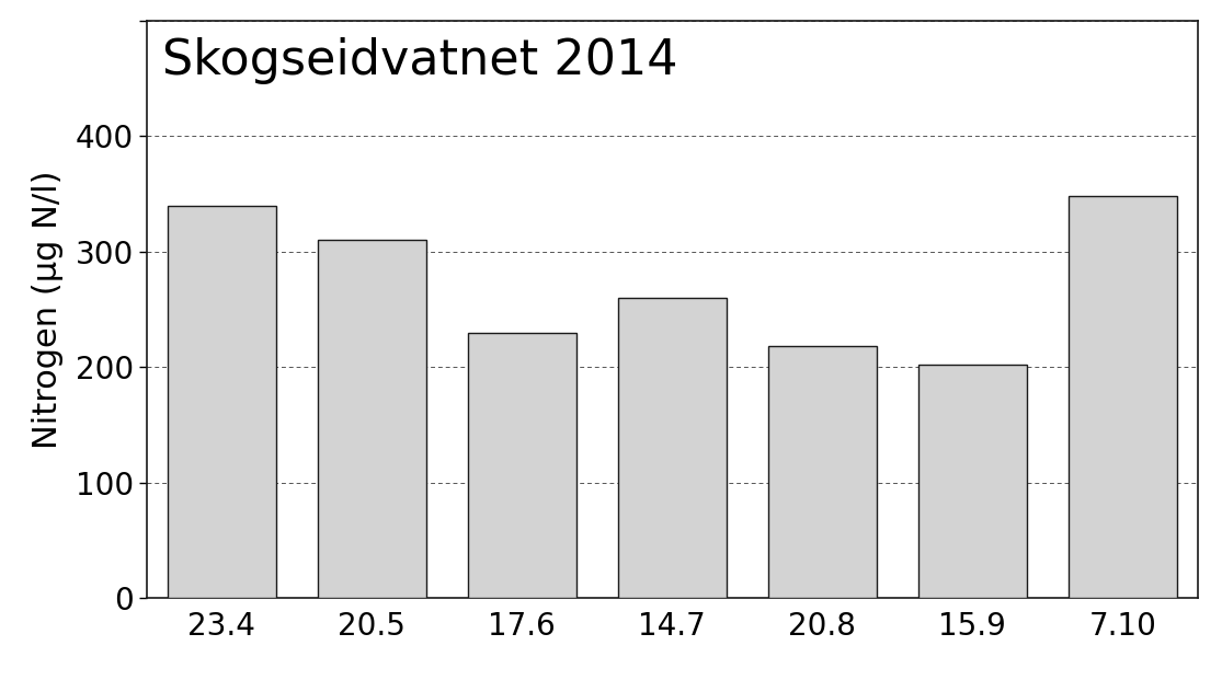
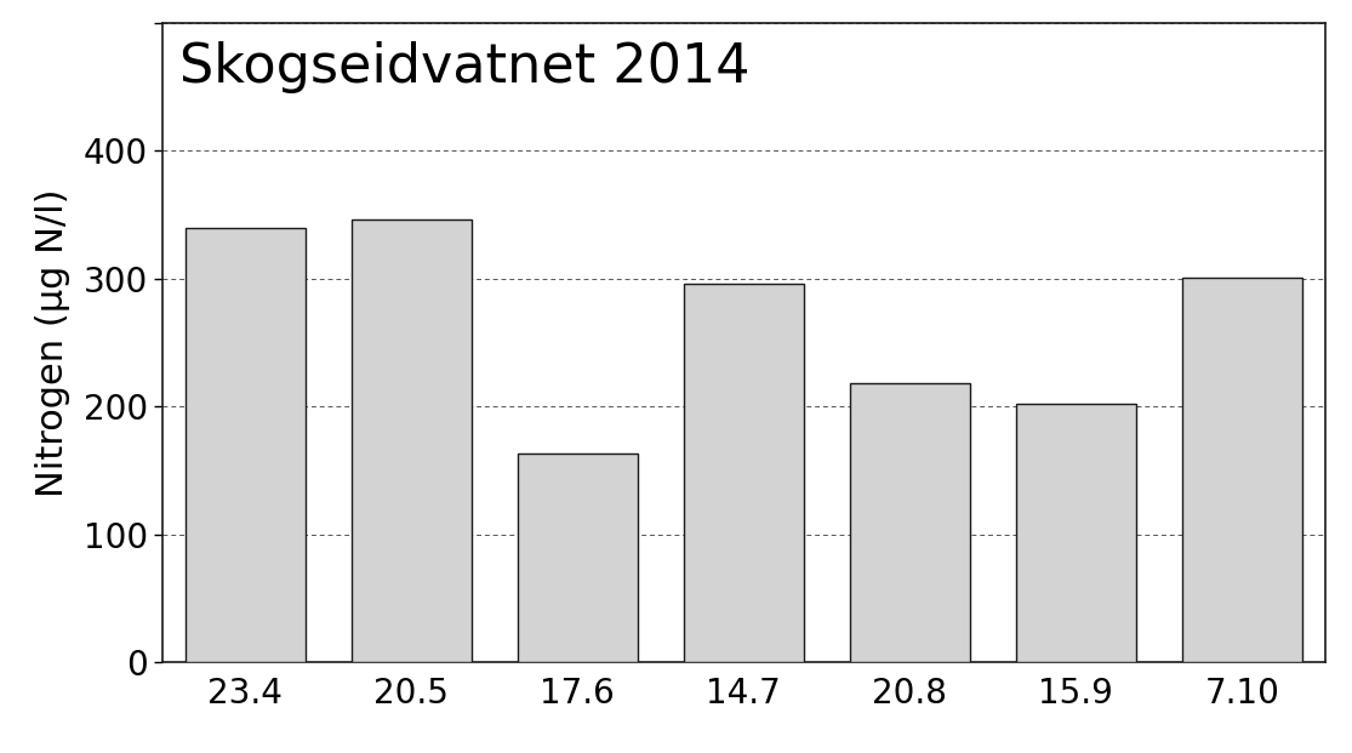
20.5: 310 -> 346
17.6: 230 -> 163
14.7: 260 -> 296
7.10: 348 -> 301
